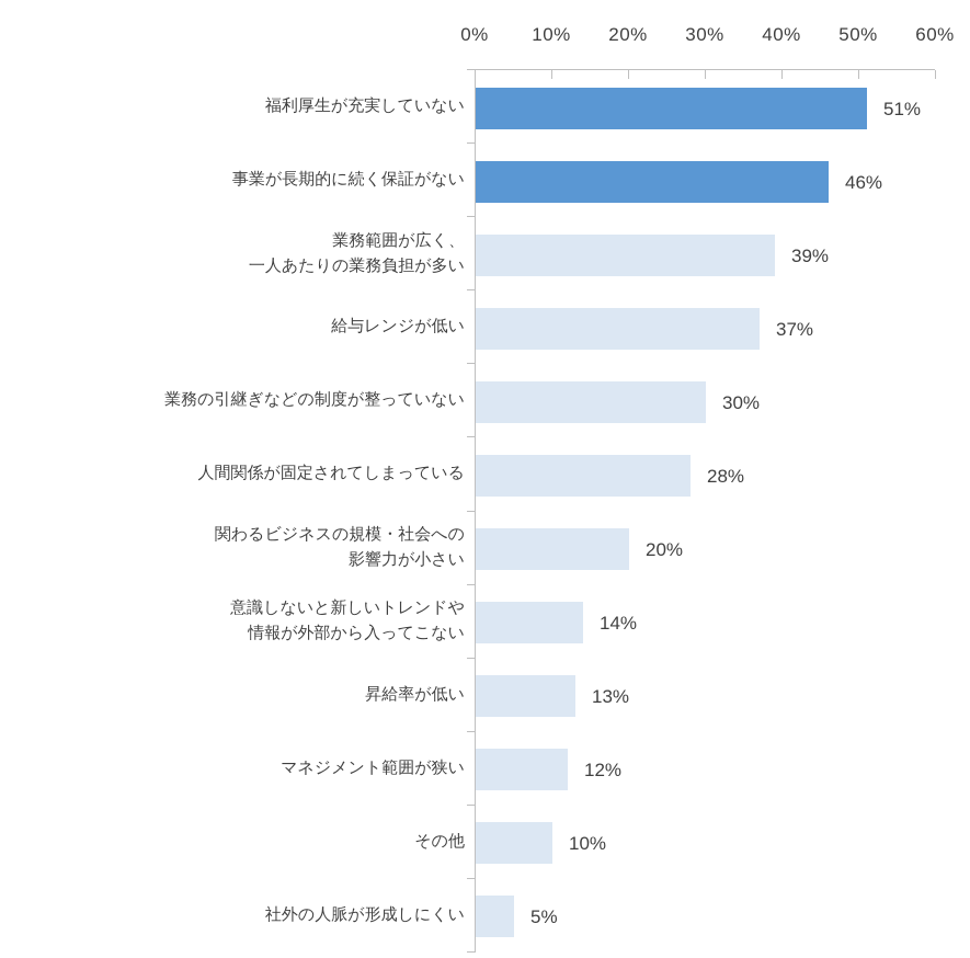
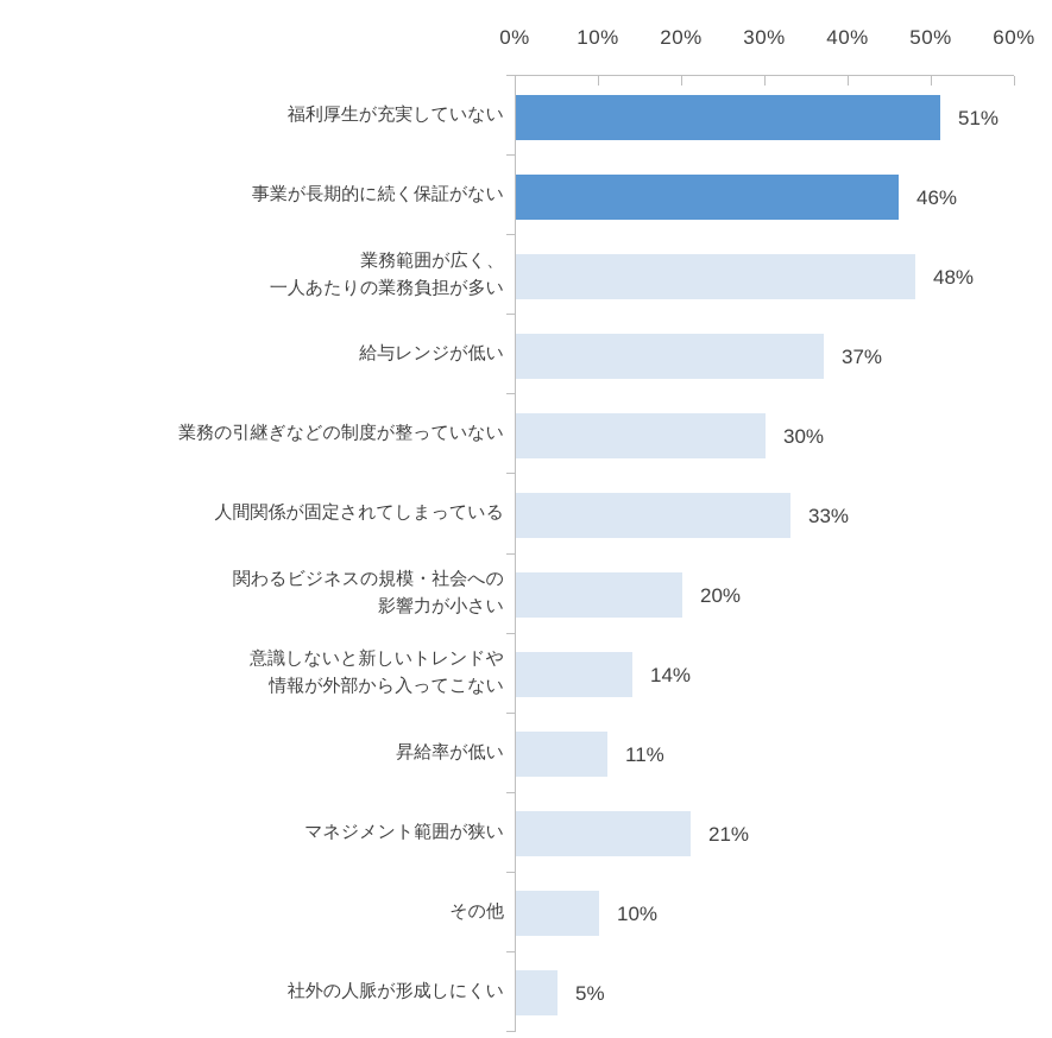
業務範囲が広く、 一人あたりの業務負担が多い: 39% -> 48%
人間関係が固定されてしまっている: 28% -> 33%
昇給率が低い: 13% -> 11%
マネジメント範囲が狭い: 12% -> 21%
